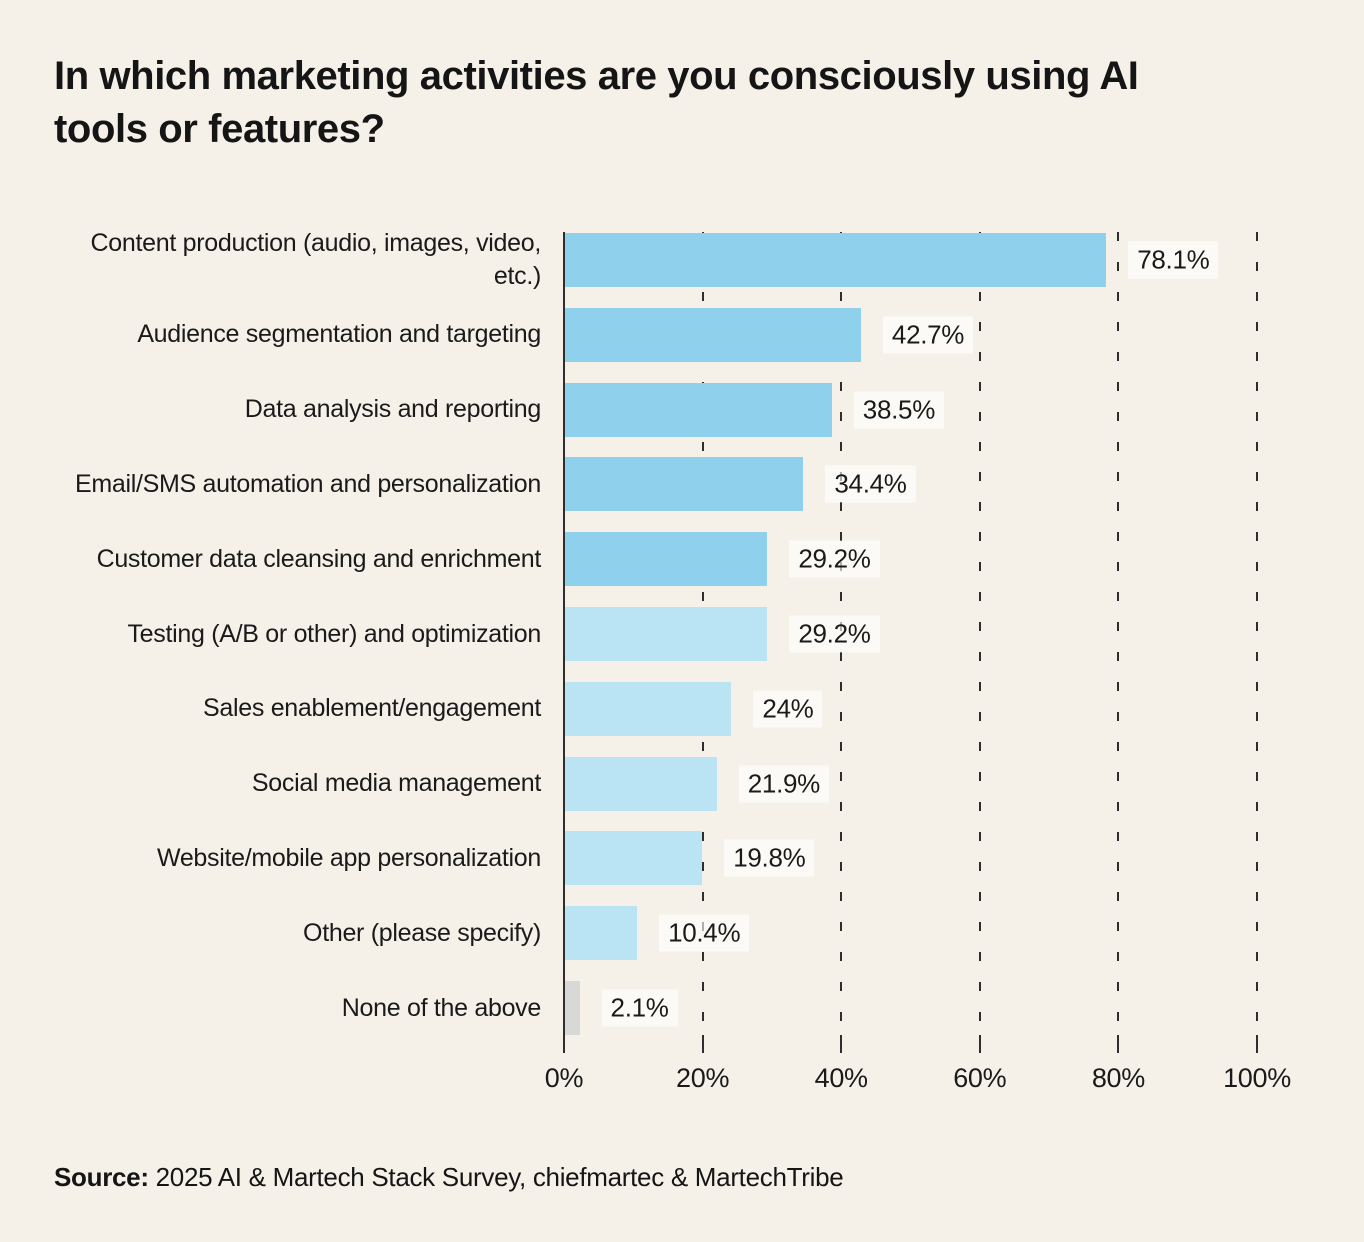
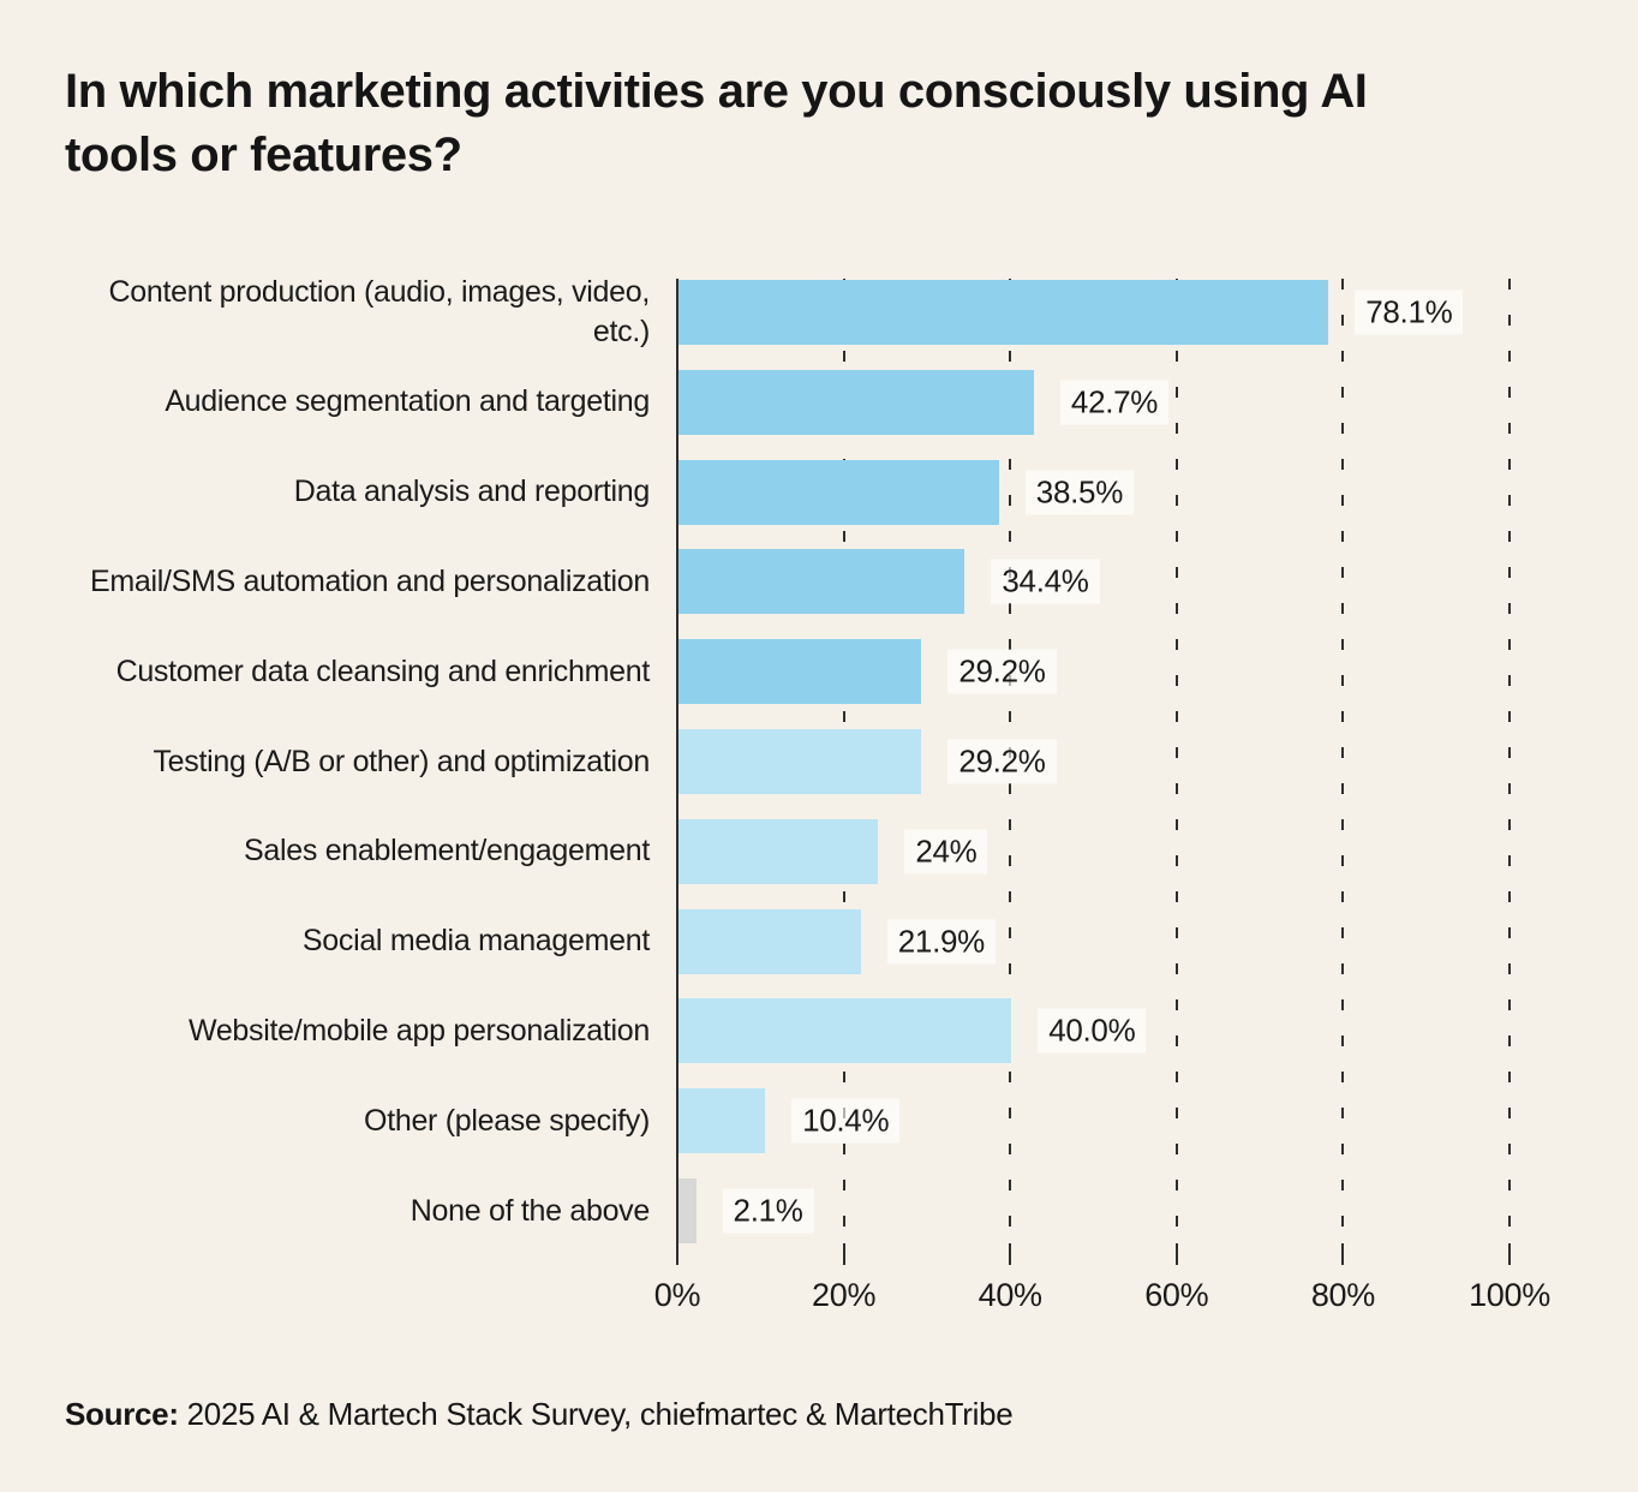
Website/mobile app personalization: 19.8% -> 40.0%
